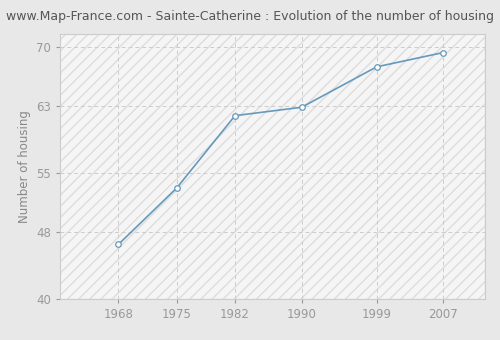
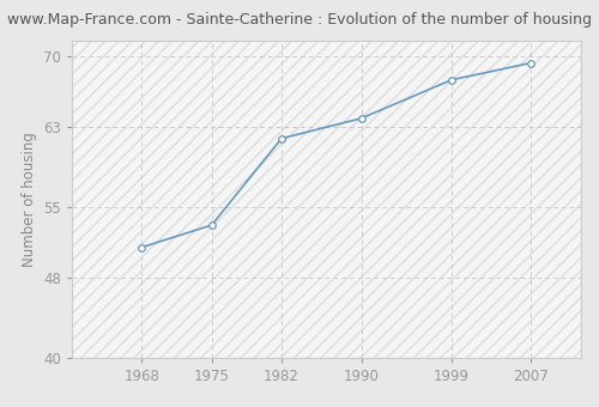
1968: 46.5 -> 51.0
1990: 62.8 -> 63.8
